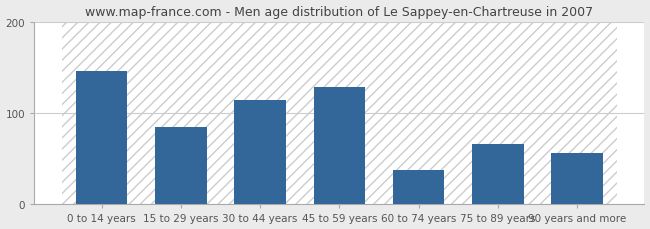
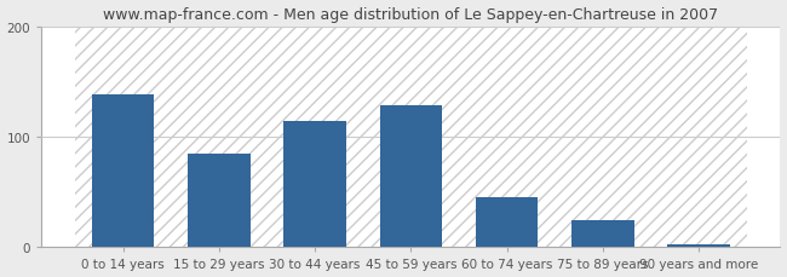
0 to 14 years: 146 -> 138
60 to 74 years: 38 -> 45
75 to 89 years: 66 -> 25
90 years and more: 56 -> 3
